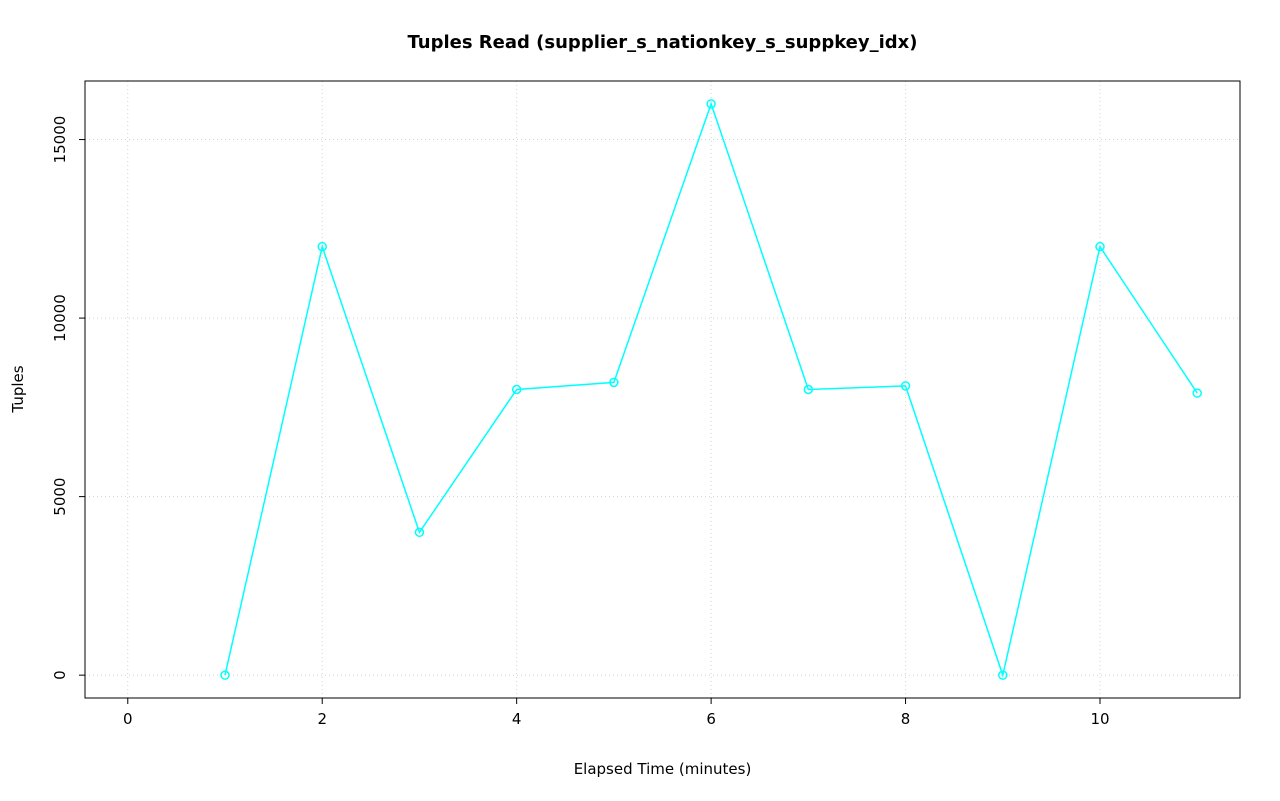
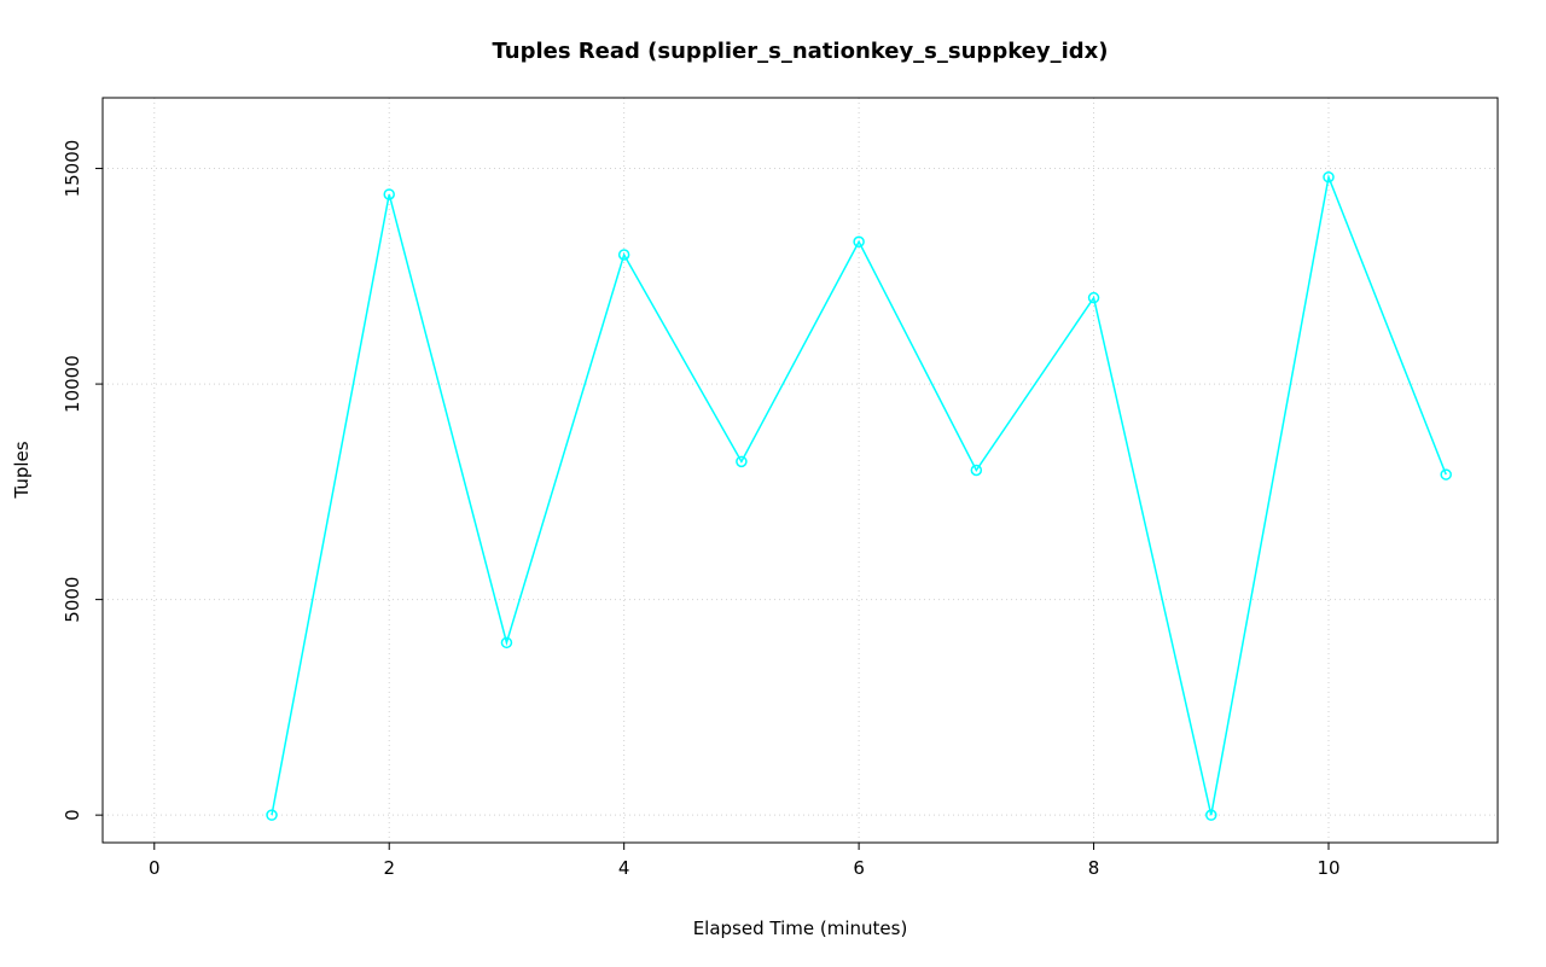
2: 12000 -> 14400
4: 8000 -> 13000
6: 16000 -> 13300
8: 8100 -> 12000
10: 12000 -> 14800
